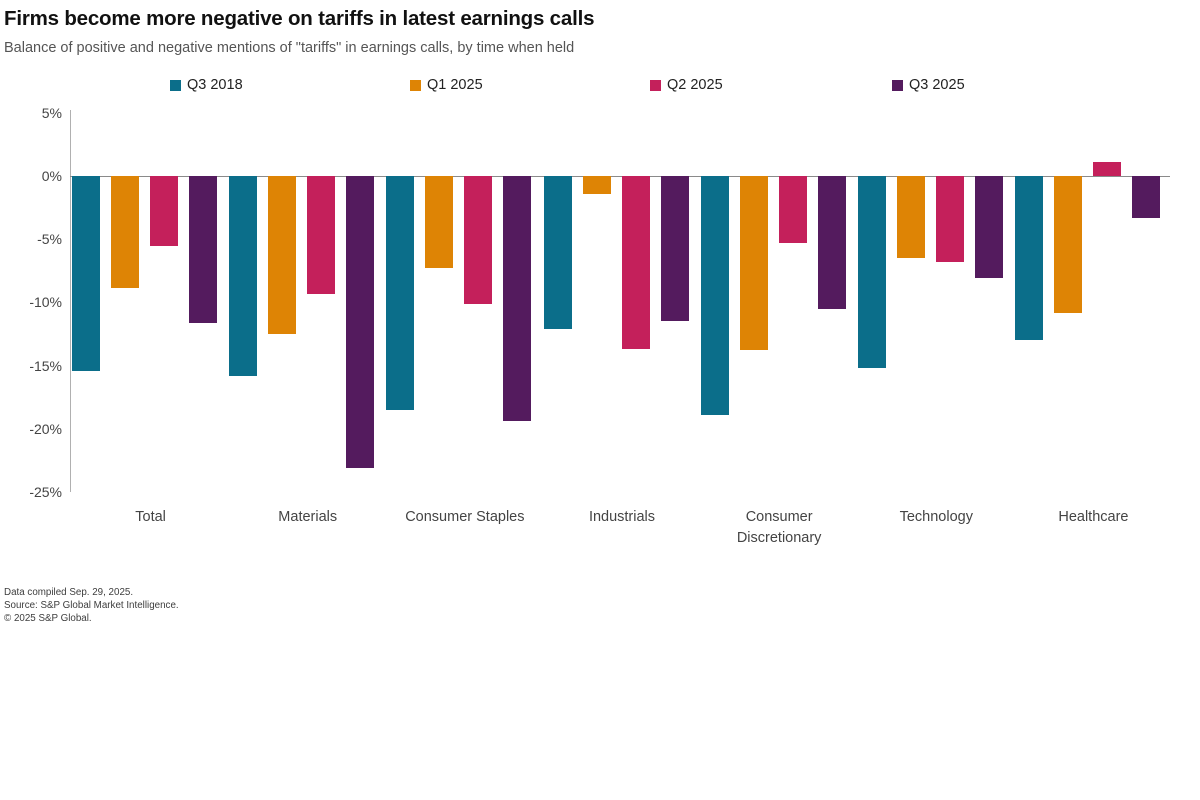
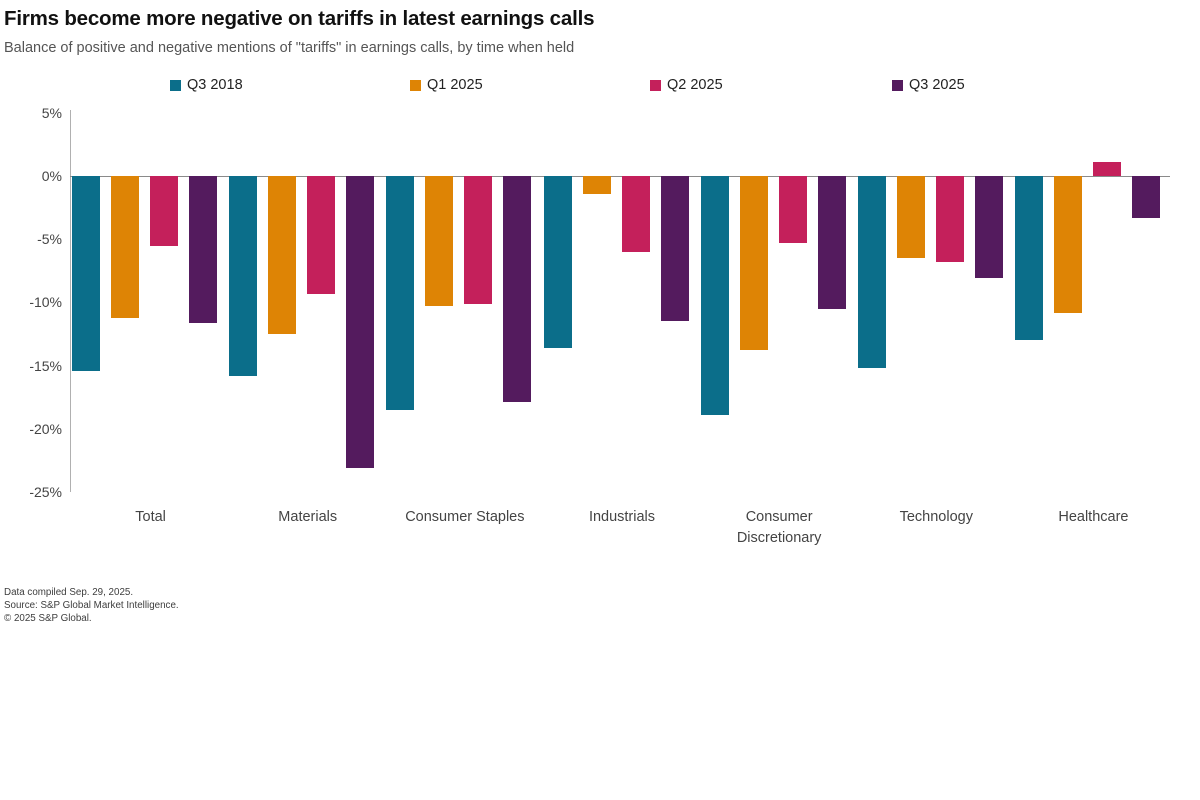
Q1 2025/Total: -8.9% -> -11.2%
Q1 2025/Consumer Staples: -7.3% -> -10.3%
Q3 2025/Consumer Staples: -19.4% -> -17.9%
Q3 2018/Industrials: -12.1% -> -13.6%
Q2 2025/Industrials: -13.7% -> -6.0%
